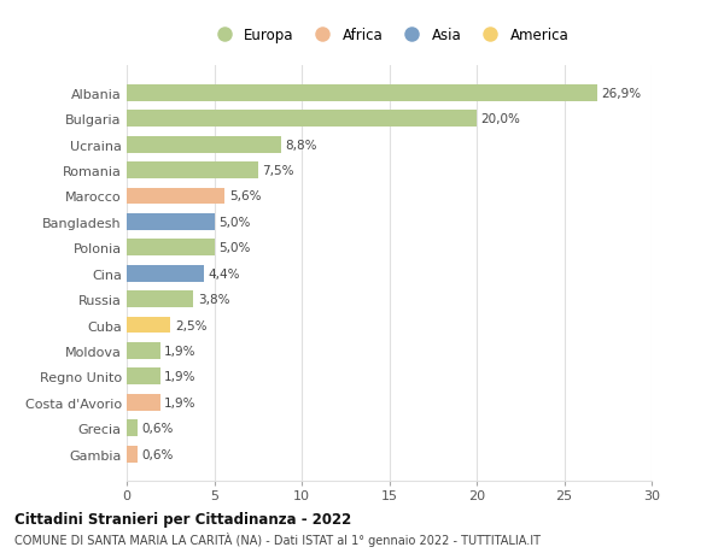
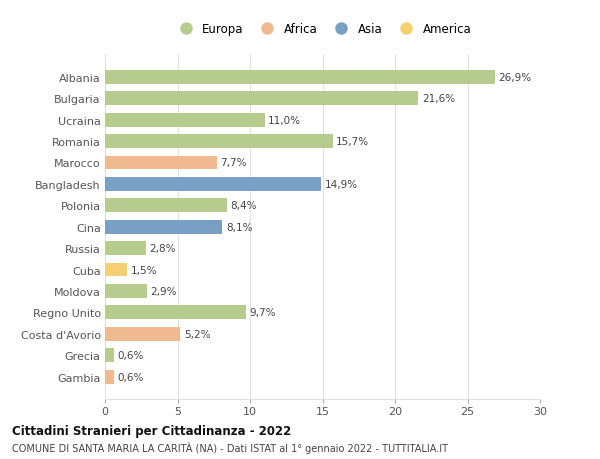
Bulgaria: 20,0% -> 21,6%
Ucraina: 8,8% -> 11,0%
Romania: 7,5% -> 15,7%
Marocco: 5,6% -> 7,7%
Bangladesh: 5,0% -> 14,9%
Polonia: 5,0% -> 8,4%
Cina: 4,4% -> 8,1%
Russia: 3,8% -> 2,8%
Cuba: 2,5% -> 1,5%
Moldova: 1,9% -> 2,9%
Regno Unito: 1,9% -> 9,7%
Costa d'Avorio: 1,9% -> 5,2%
